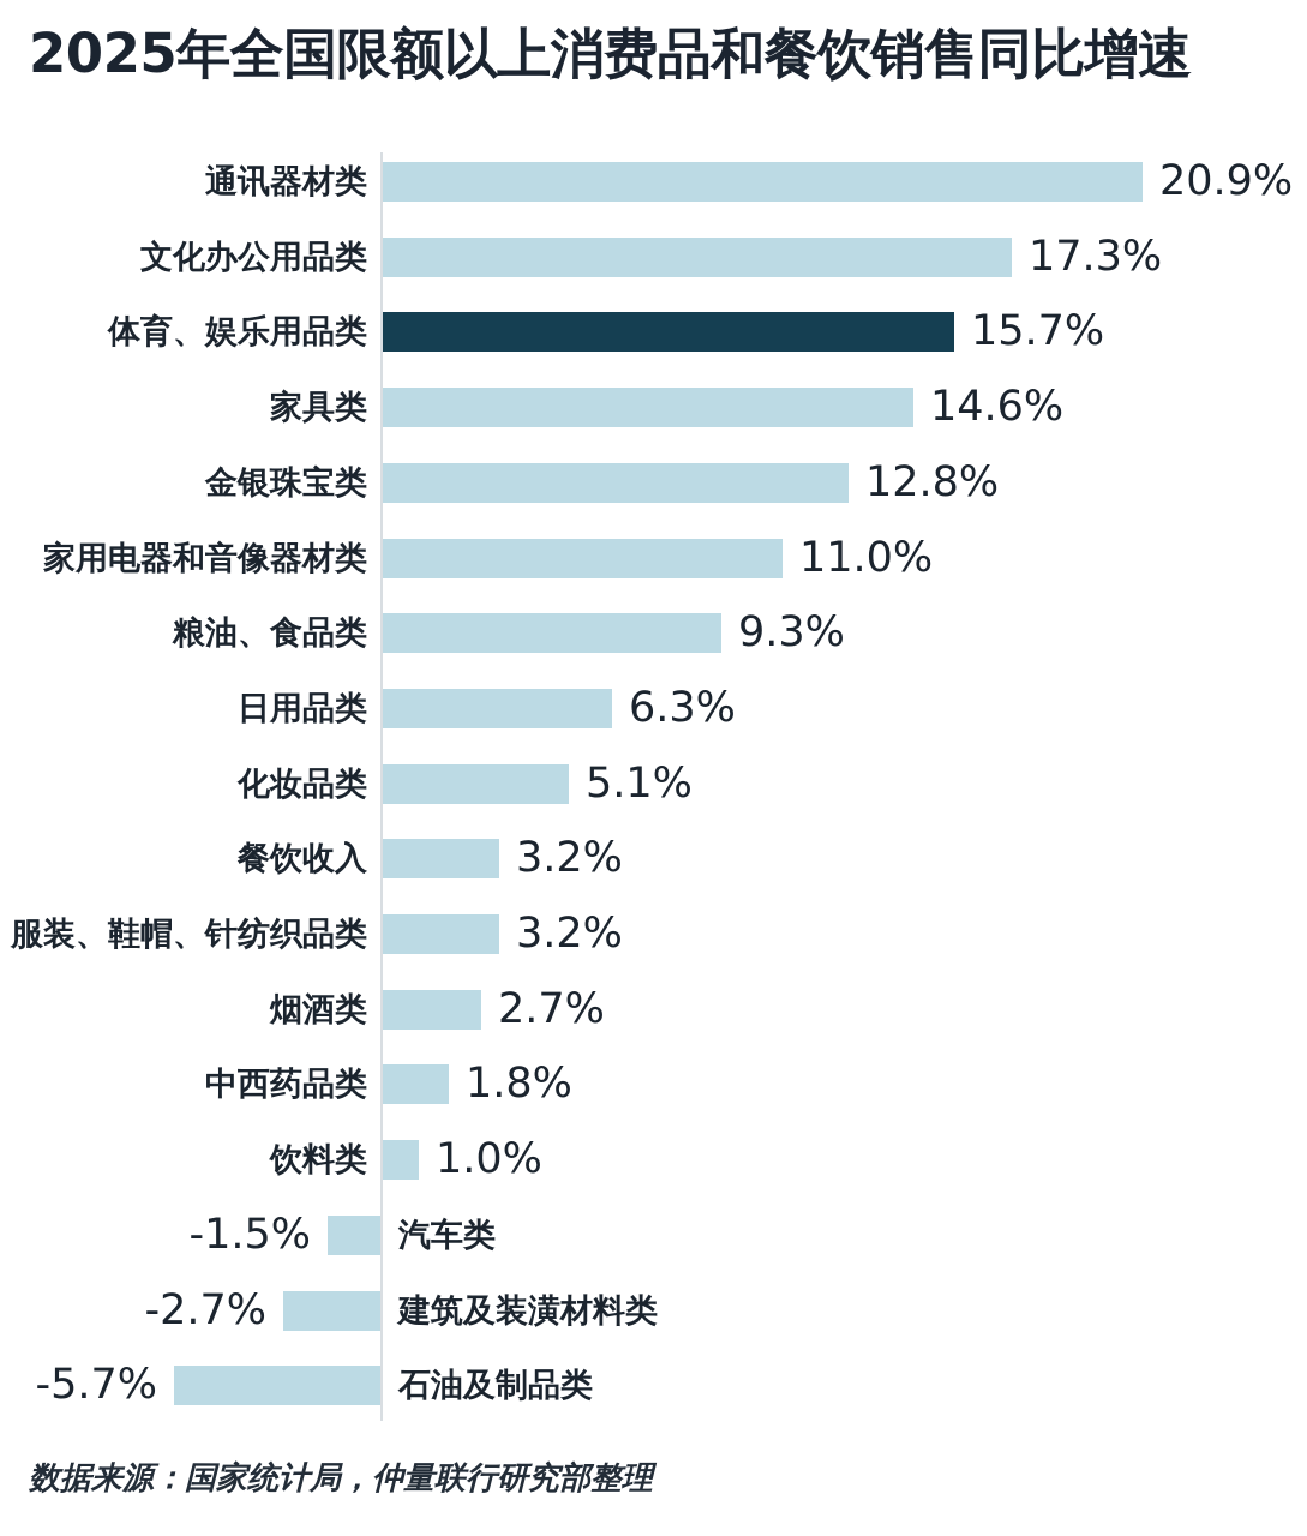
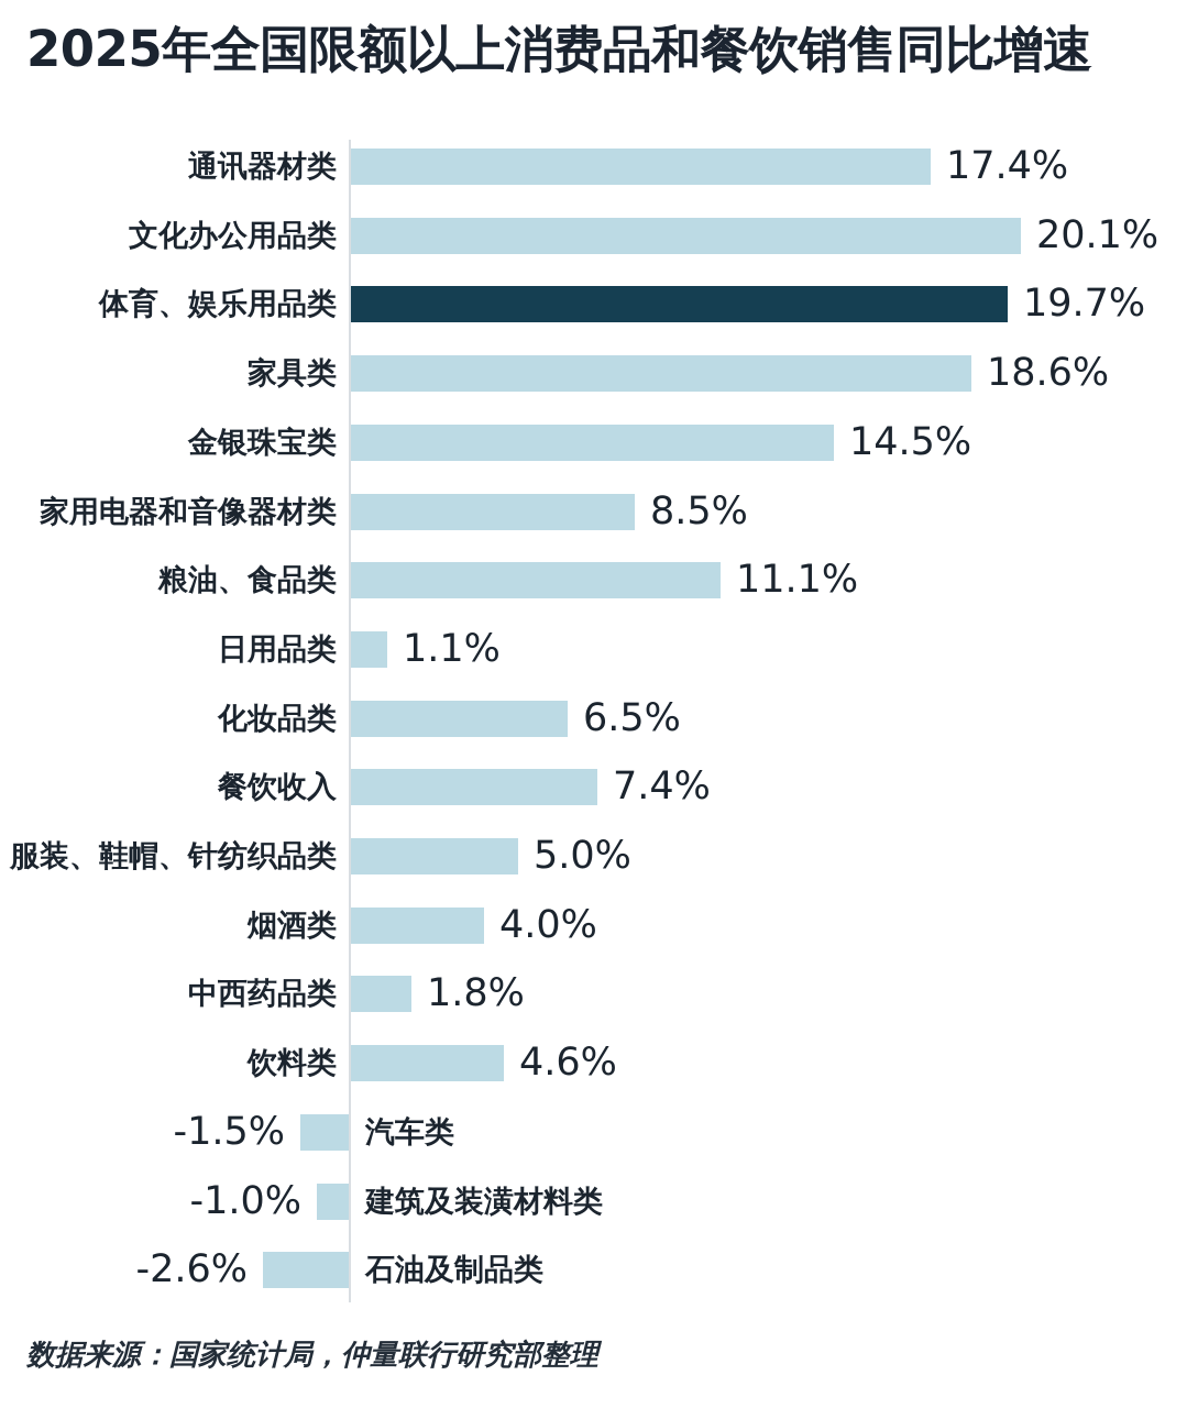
通讯器材类: 20.9% -> 17.4%
文化办公用品类: 17.3% -> 20.1%
体育、娱乐用品类: 15.7% -> 19.7%
家具类: 14.6% -> 18.6%
金银珠宝类: 12.8% -> 14.5%
家用电器和音像器材类: 11.0% -> 8.5%
粮油、食品类: 9.3% -> 11.1%
日用品类: 6.3% -> 1.1%
化妆品类: 5.1% -> 6.5%
餐饮收入: 3.2% -> 7.4%
服装、鞋帽、针纺织品类: 3.2% -> 5.0%
烟酒类: 2.7% -> 4.0%
饮料类: 1.0% -> 4.6%
建筑及装潢材料类: -2.7% -> -1.0%
石油及制品类: -5.7% -> -2.6%
